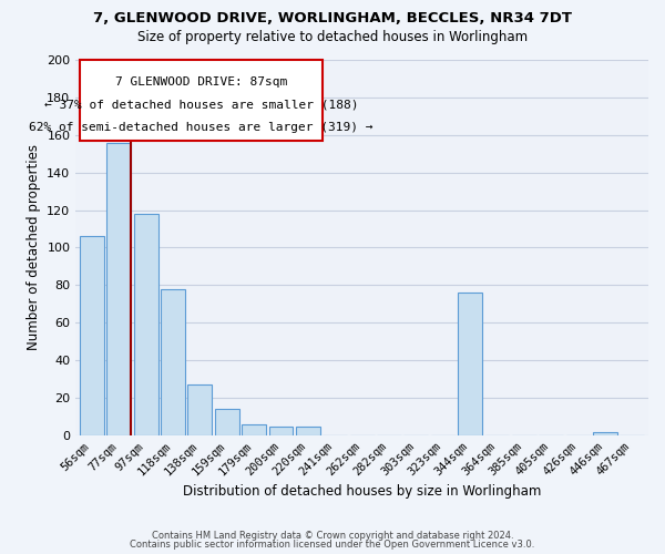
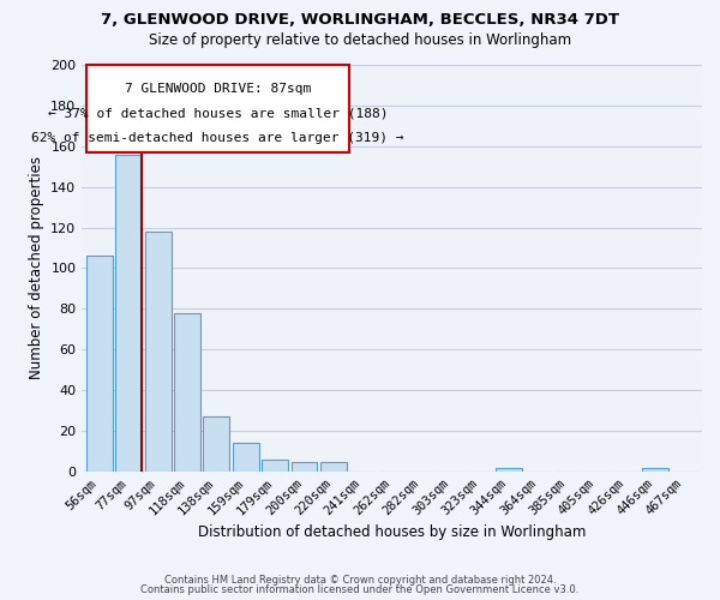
344sqm: 76 -> 2
